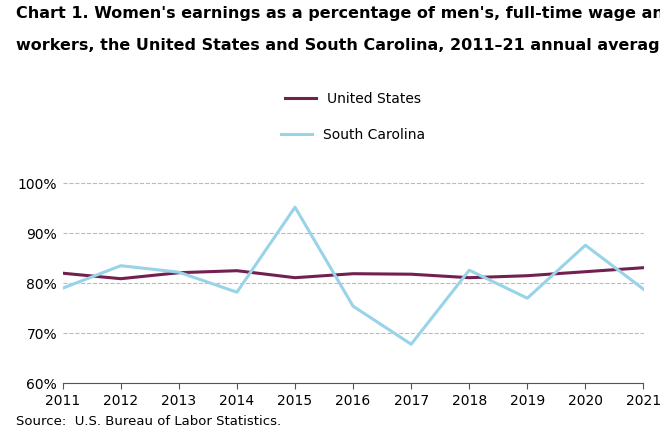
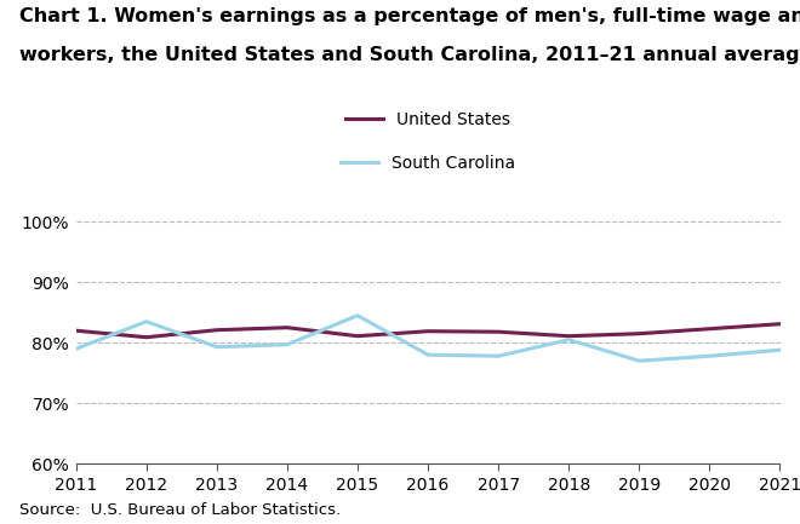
South Carolina/2013: 82.2% -> 79.3%
South Carolina/2014: 78.2% -> 79.7%
South Carolina/2015: 95.2% -> 84.5%
South Carolina/2016: 75.4% -> 78.0%
South Carolina/2017: 67.8% -> 77.8%
South Carolina/2018: 82.6% -> 80.5%
South Carolina/2020: 87.6% -> 77.8%
